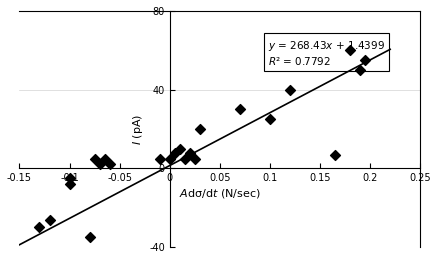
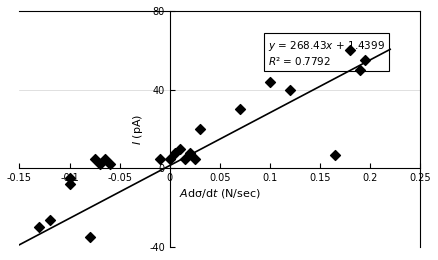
0.1: 25 -> 44
